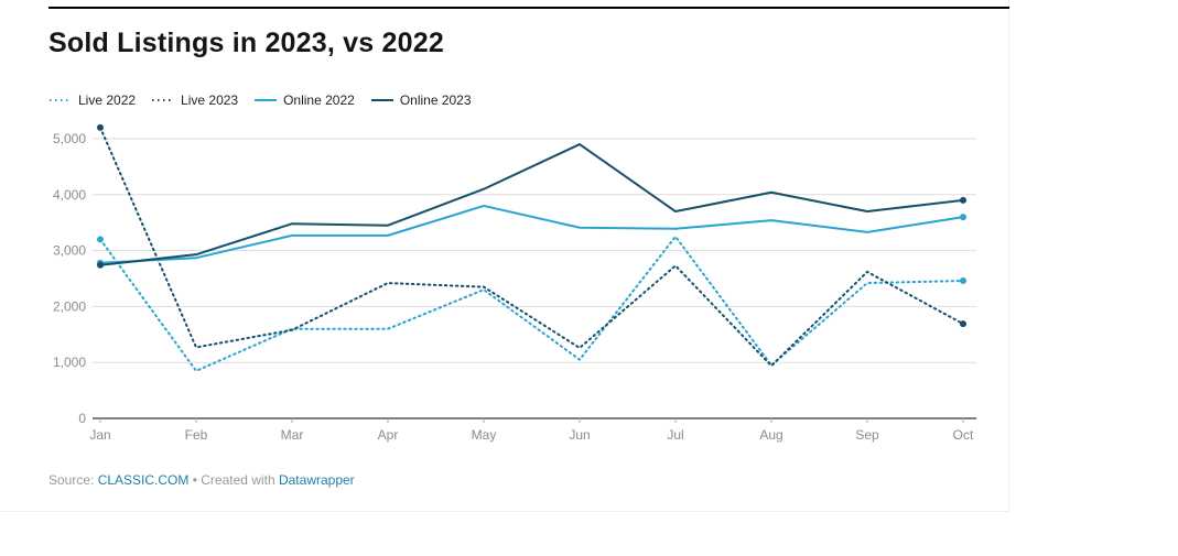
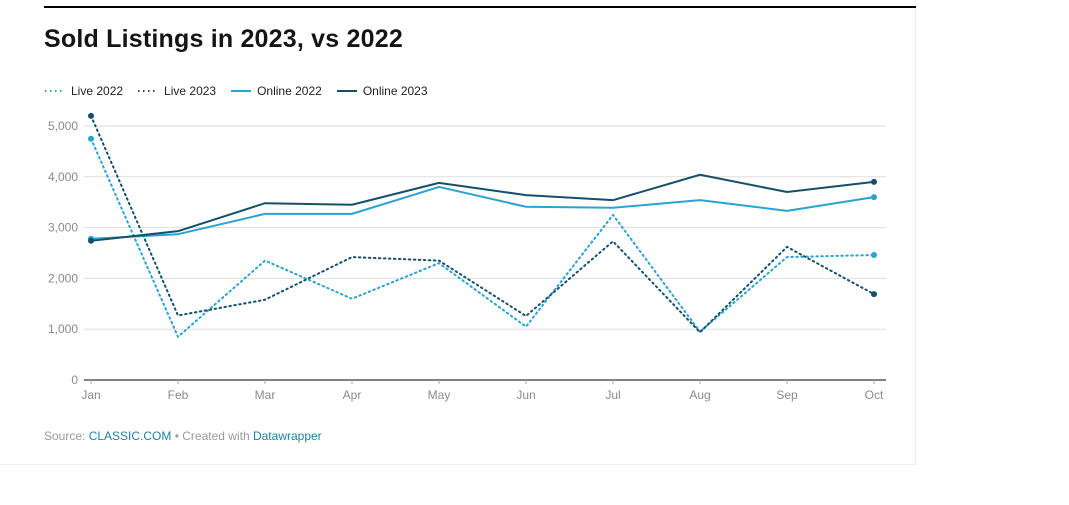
Live 2022/Jan: 3200 -> 4800
Live 2022/Mar: 1600 -> 2400
Online 2023/May: 4100 -> 3900
Online 2023/Jun: 4900 -> 3600
Online 2023/Jul: 3700 -> 3500
